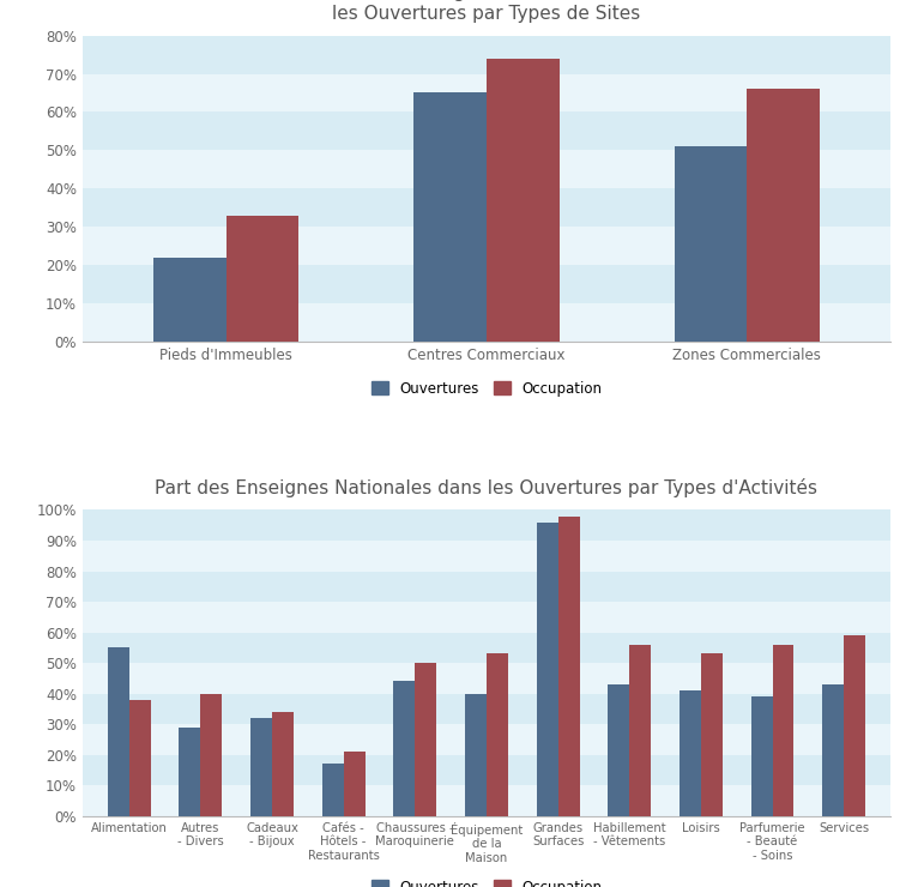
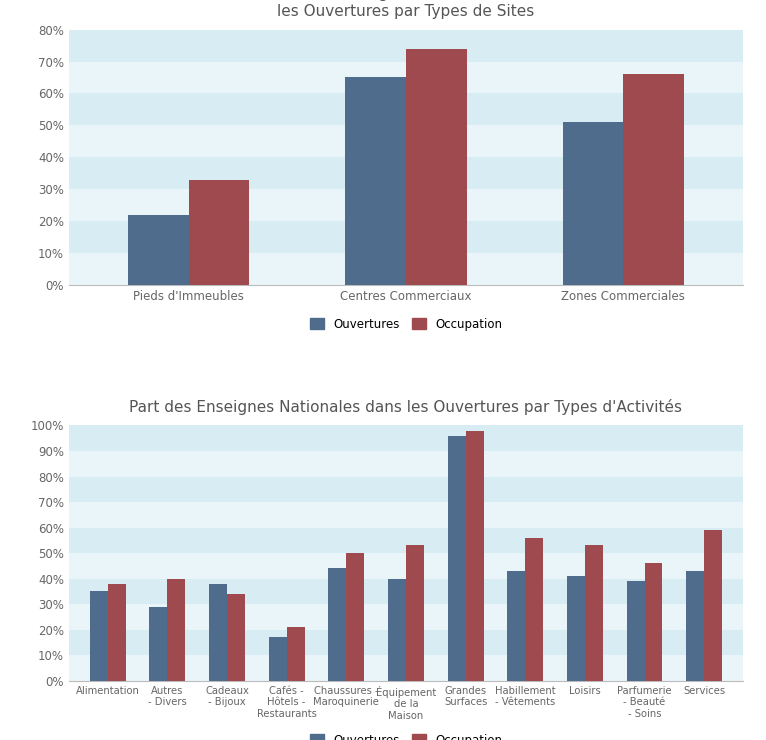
Ouvertures/Alimentation: 55% -> 35%
Ouvertures/Cadeaux - Bijoux: 32% -> 38%
Occupation/Parfumerie - Beauté - Soins: 56% -> 46%
